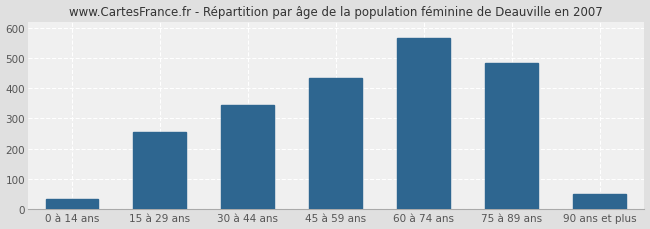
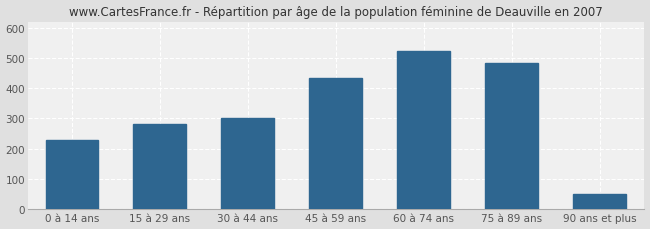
0 à 14 ans: 35 -> 228
15 à 29 ans: 255 -> 280
30 à 44 ans: 345 -> 300
60 à 74 ans: 565 -> 521
